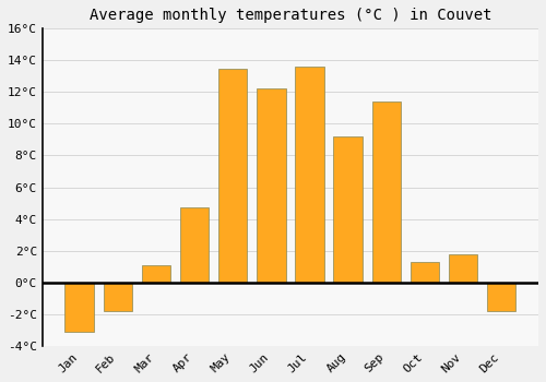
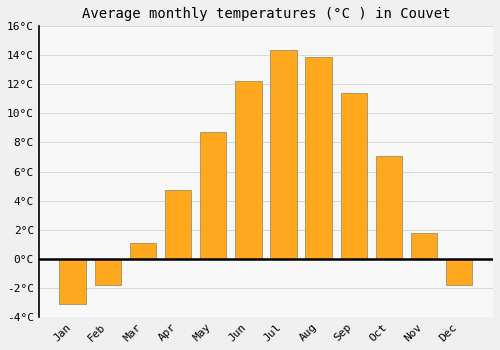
May: 13.5°C -> 8.7°C
Jul: 13.6°C -> 14.4°C
Aug: 9.2°C -> 13.9°C
Oct: 1.3°C -> 7.1°C
